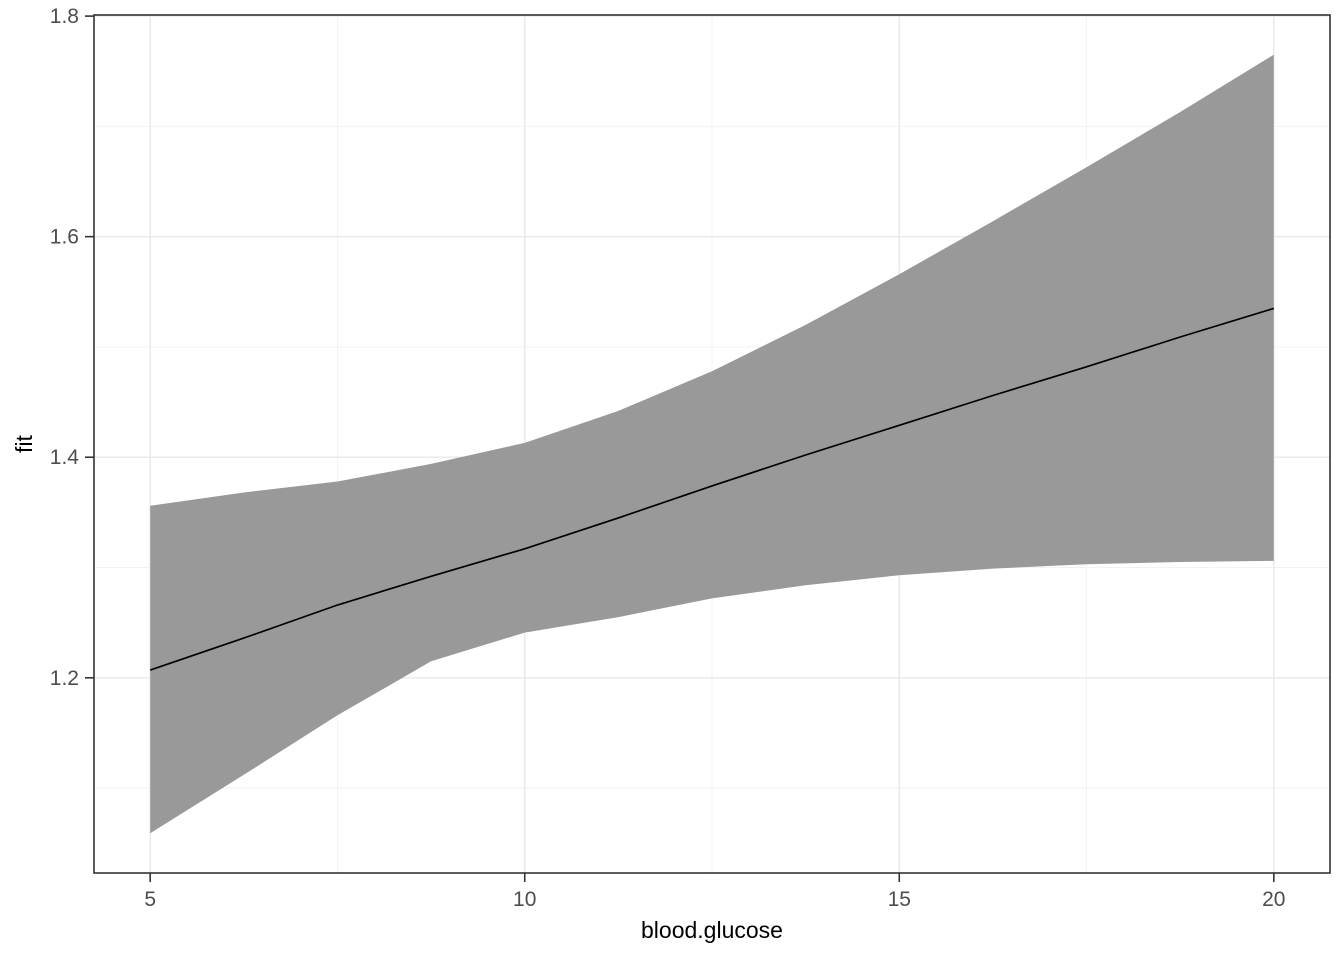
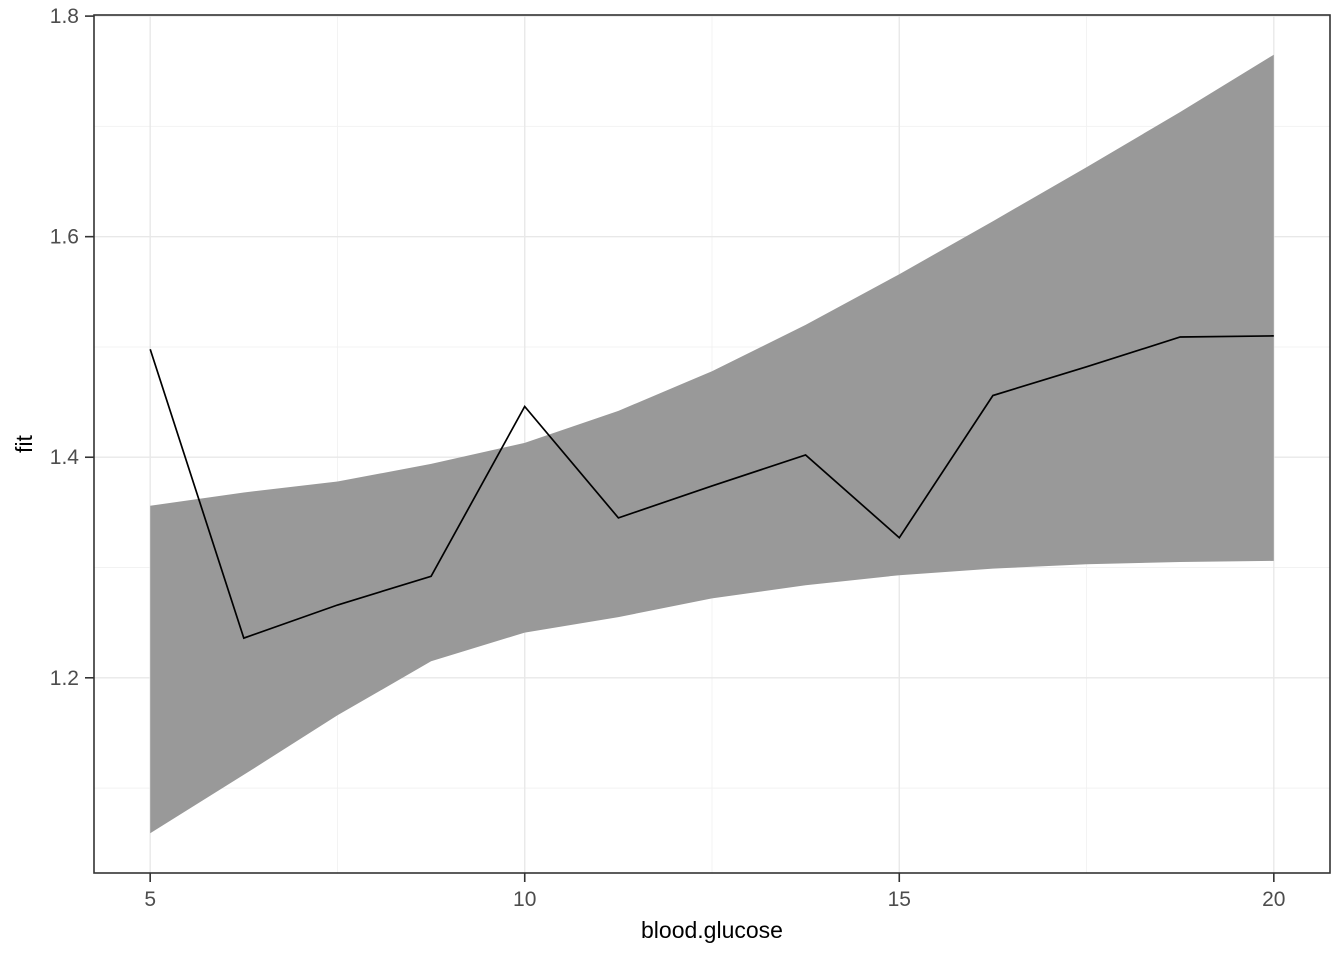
fit/5: 1.207 -> 1.498
fit/10: 1.317 -> 1.446
fit/15: 1.429 -> 1.327
fit/20: 1.535 -> 1.510
